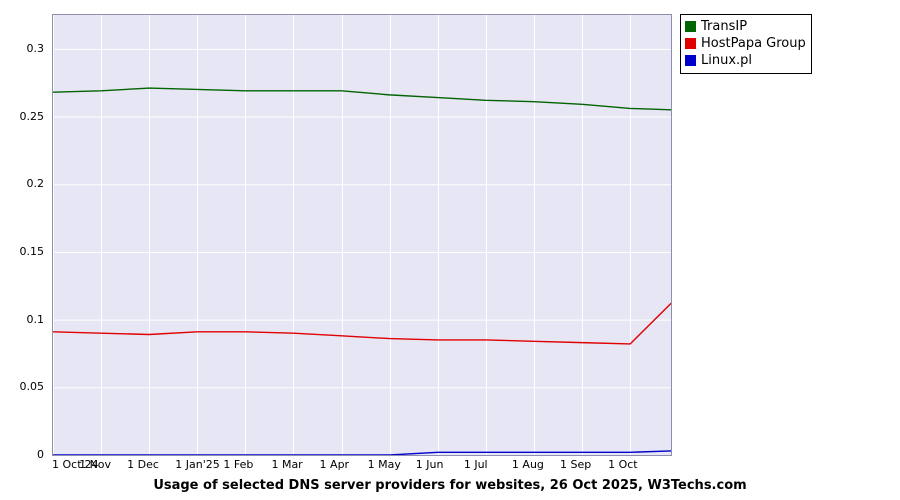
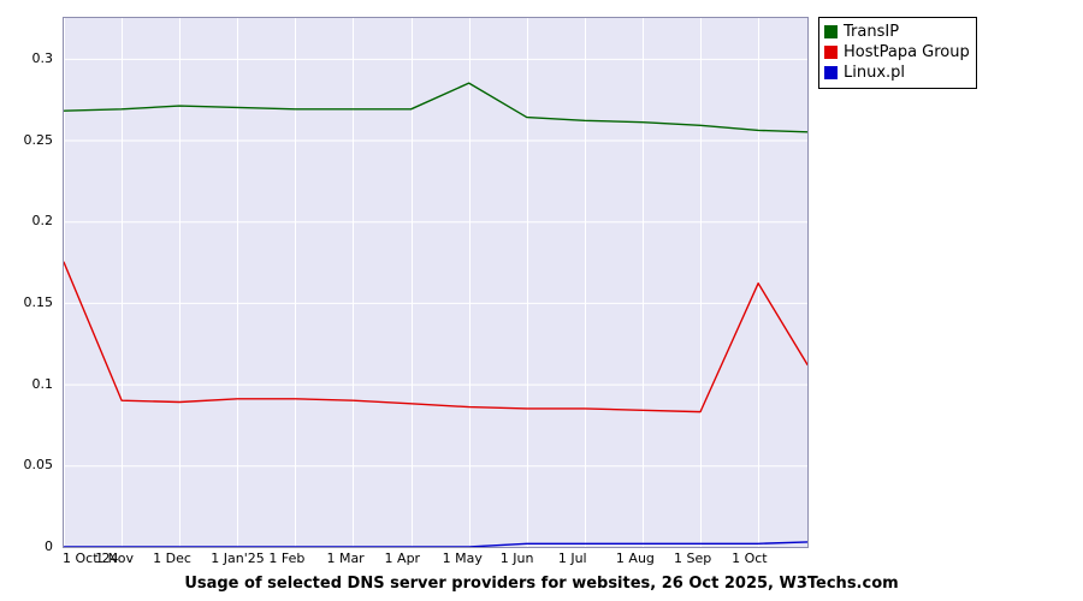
HostPapa Group/1 Oct'24: 0.091 -> 0.175
TransIP/1 May: 0.266 -> 0.285
HostPapa Group/1 Oct: 0.082 -> 0.162
